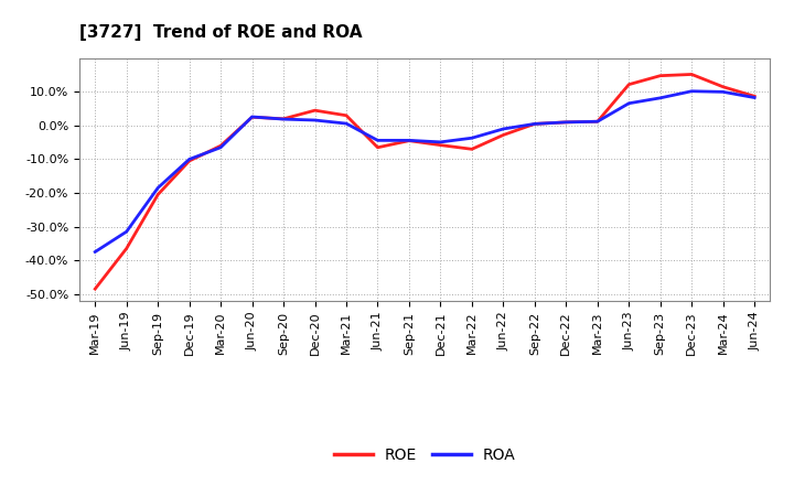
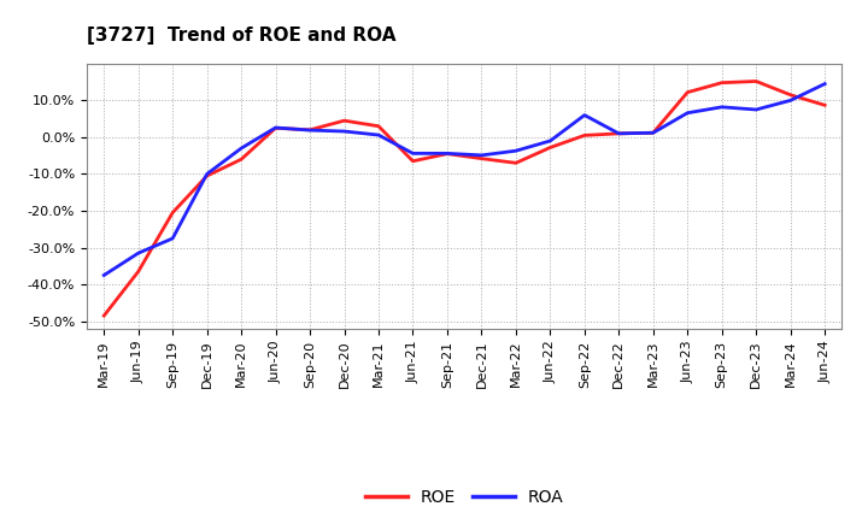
ROA/Sep-19: -18.5% -> -27.5%
ROA/Mar-20: -6.5% -> -3.0%
ROA/Sep-22: 0.5% -> 6.0%
ROA/Dec-23: 10.2% -> 7.5%
ROA/Jun-24: 8.3% -> 14.5%
